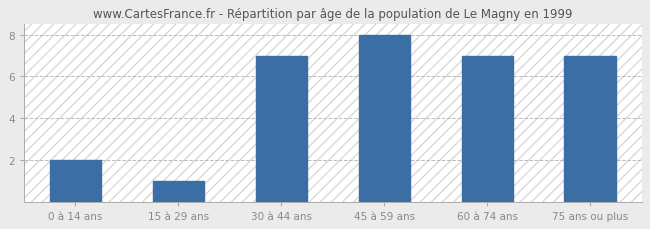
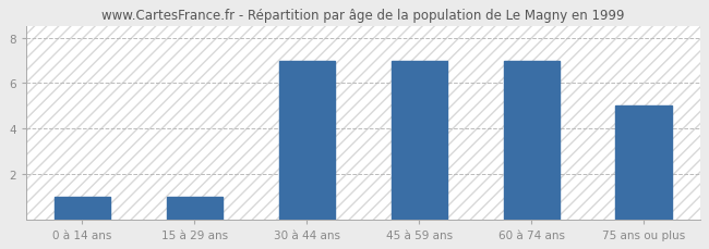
0 à 14 ans: 2 -> 1
45 à 59 ans: 8 -> 7
75 ans ou plus: 7 -> 5
